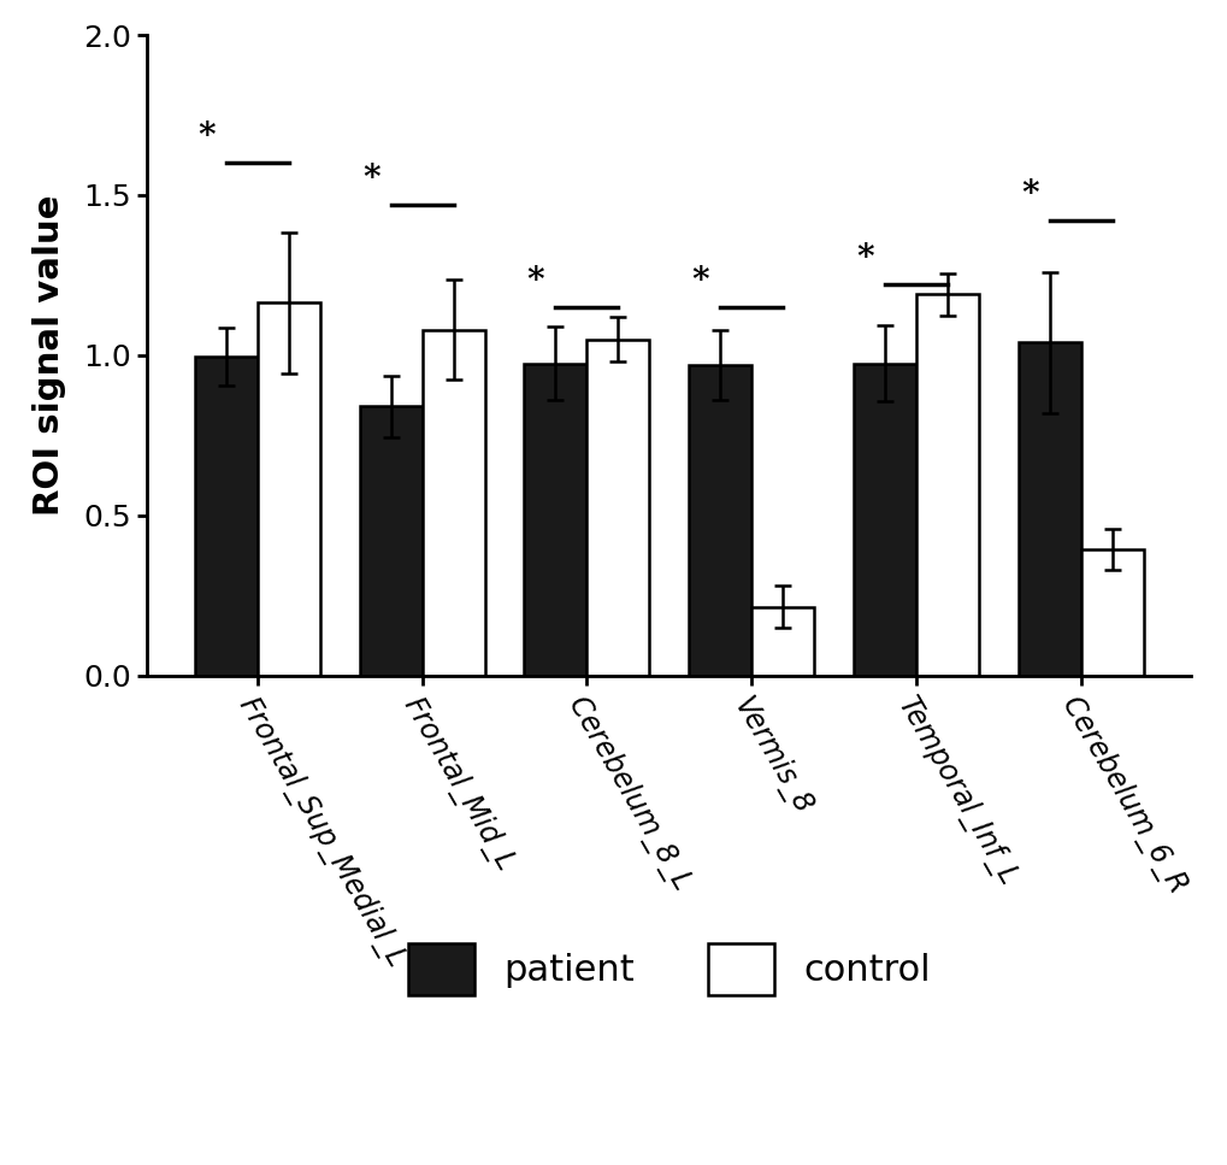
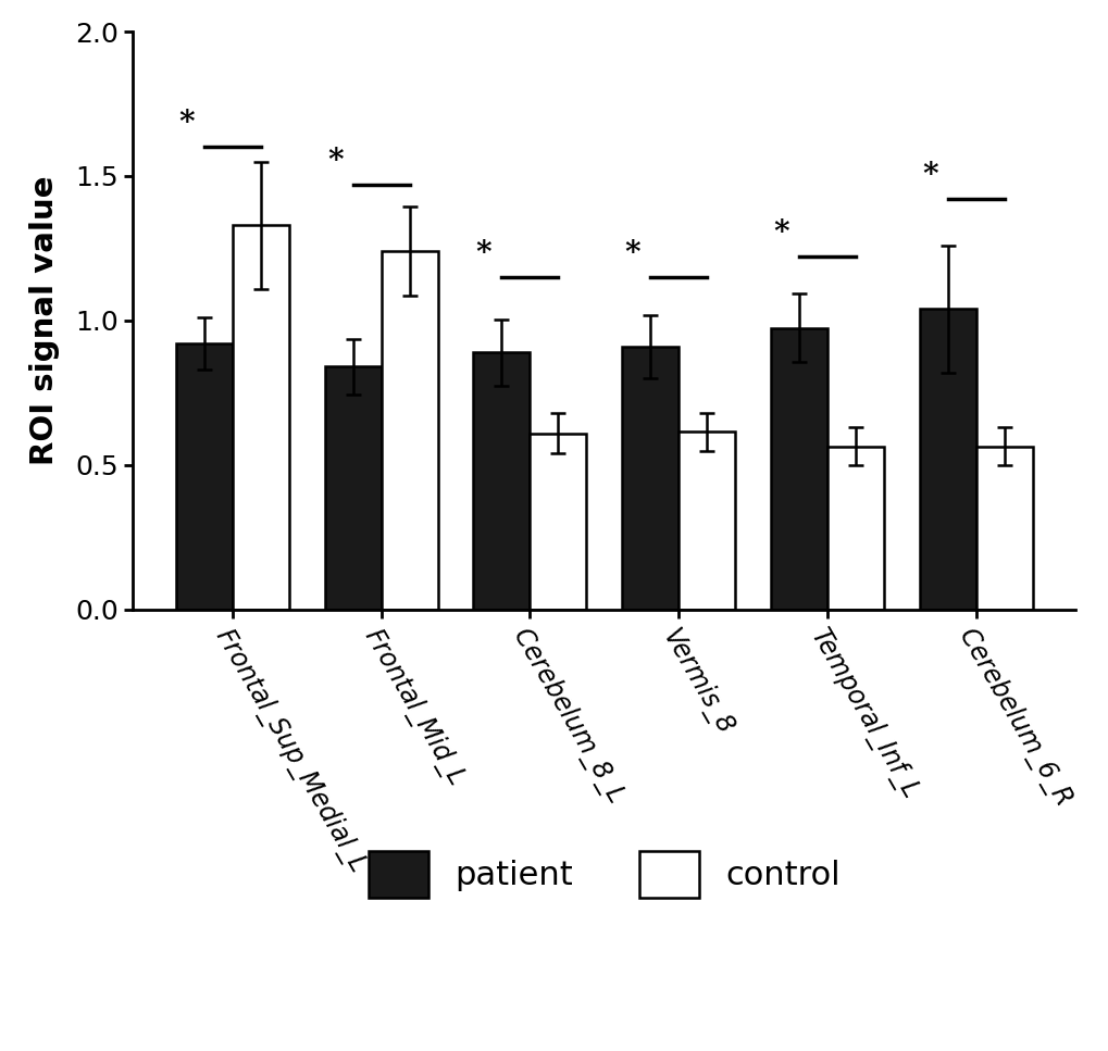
patient/Frontal_Sup_Medial_L: 0.995 -> 0.920
control/Frontal_Sup_Medial_L: 1.165 -> 1.330
control/Frontal_Mid_L: 1.080 -> 1.240
patient/Cerebelum_8_L: 0.975 -> 0.890
control/Cerebelum_8_L: 1.050 -> 0.610
patient/Vermis_8: 0.970 -> 0.910
control/Vermis_8: 0.215 -> 0.615
control/Temporal_Inf_L: 1.190 -> 0.565
control/Cerebelum_6_R: 0.395 -> 0.565
